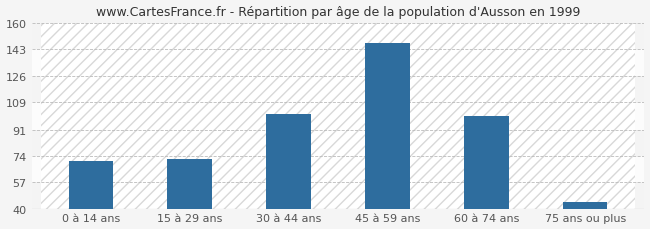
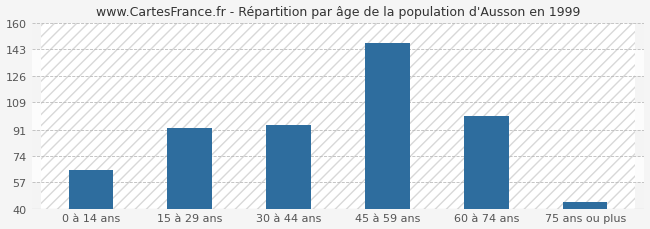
0 à 14 ans: 71 -> 65
15 à 29 ans: 72 -> 92
30 à 44 ans: 101 -> 94
